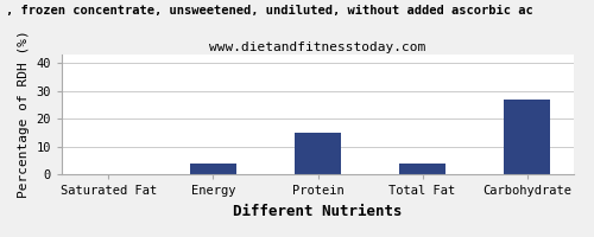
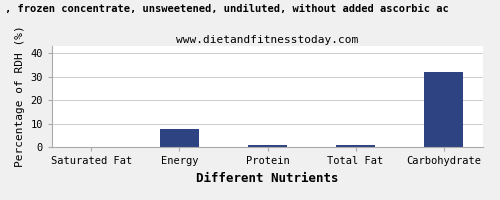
Energy: 4 -> 8
Protein: 15 -> 1
Total Fat: 4 -> 1
Carbohydrate: 27 -> 32
